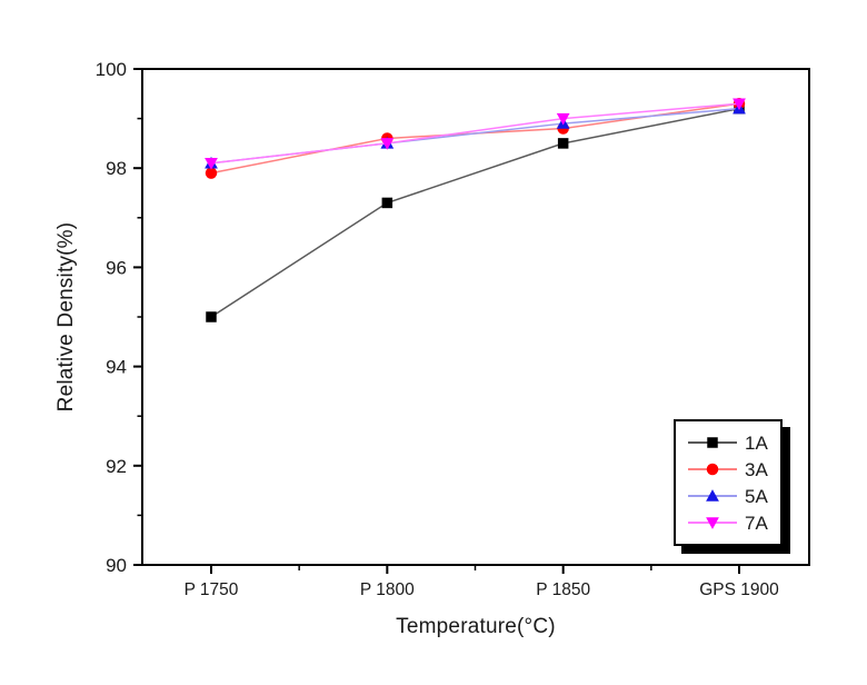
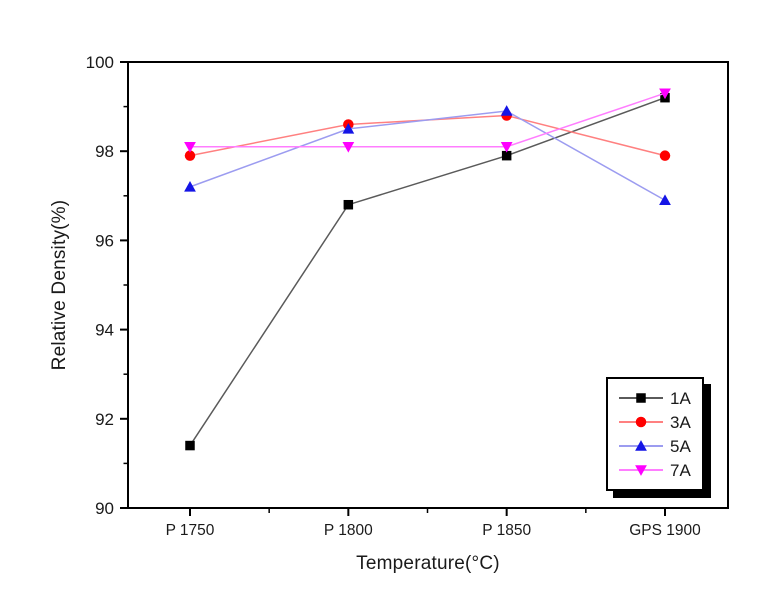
1A/P 1750: 95.0 -> 91.4
5A/P 1750: 98.1 -> 97.2
1A/P 1800: 97.3 -> 96.8
7A/P 1800: 98.5 -> 98.1
1A/P 1850: 98.5 -> 97.9
7A/P 1850: 99.0 -> 98.1
3A/GPS 1900: 99.3 -> 97.9
5A/GPS 1900: 99.2 -> 96.9
